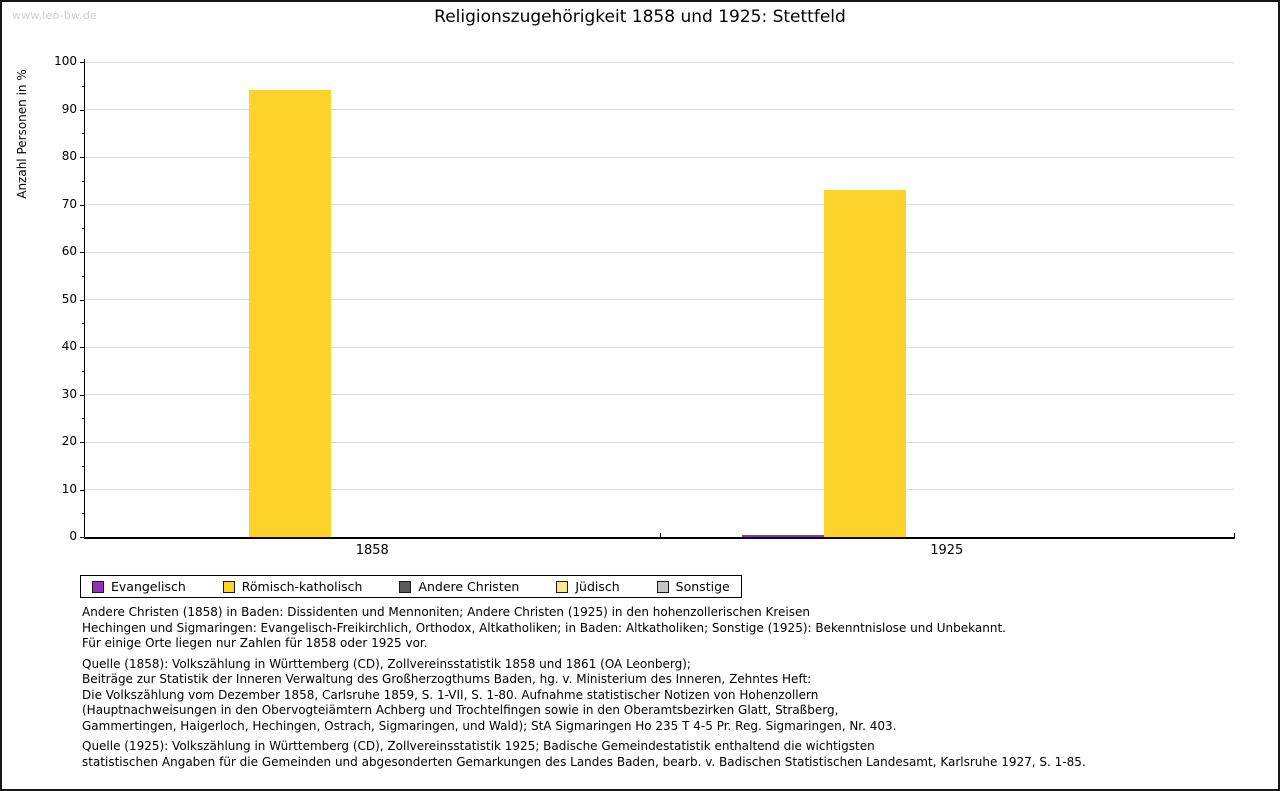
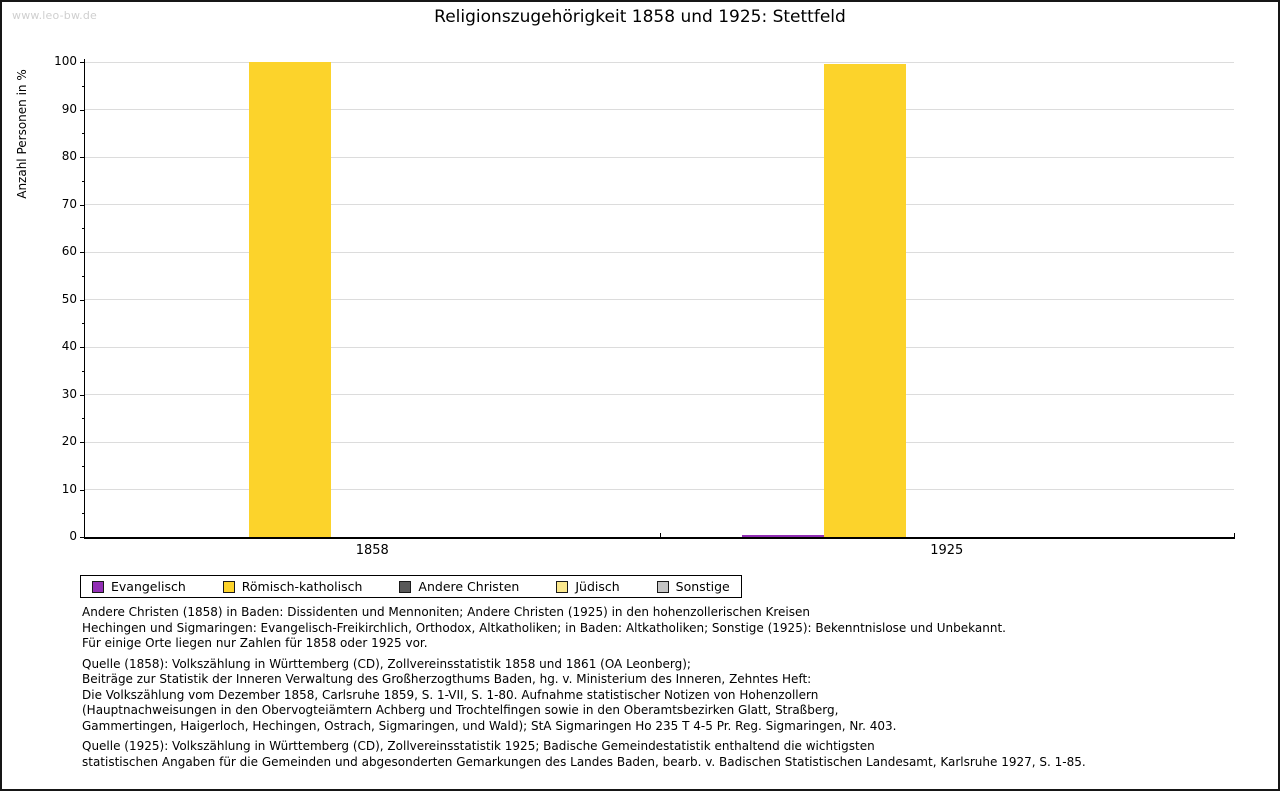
Römisch-katholisch/1858: 94 -> 100
Römisch-katholisch/1925: 73 -> 100
